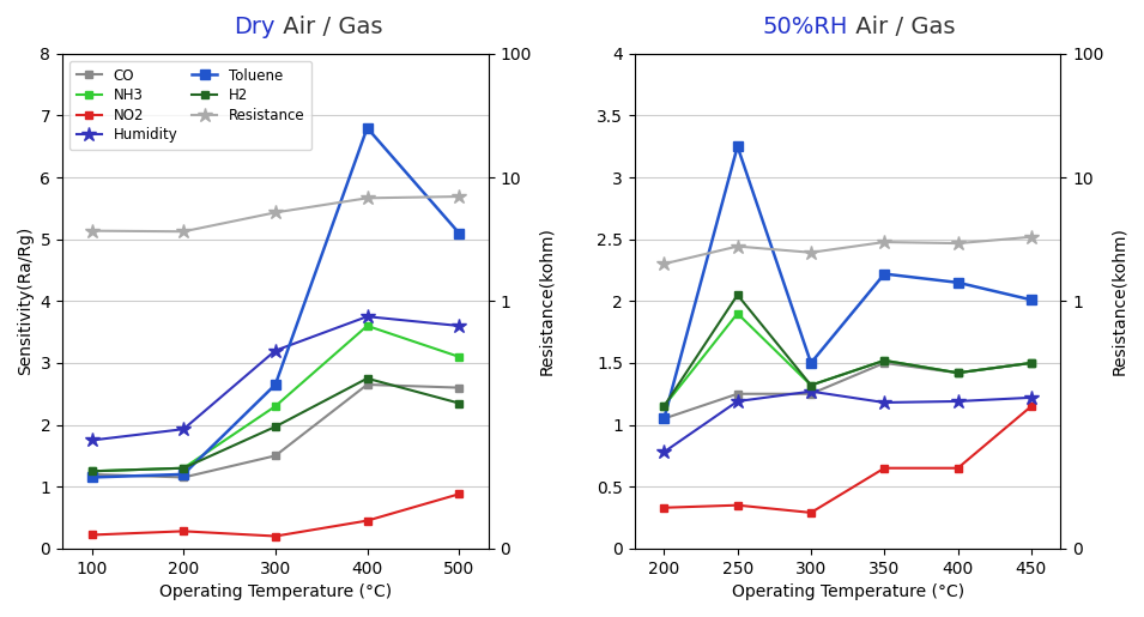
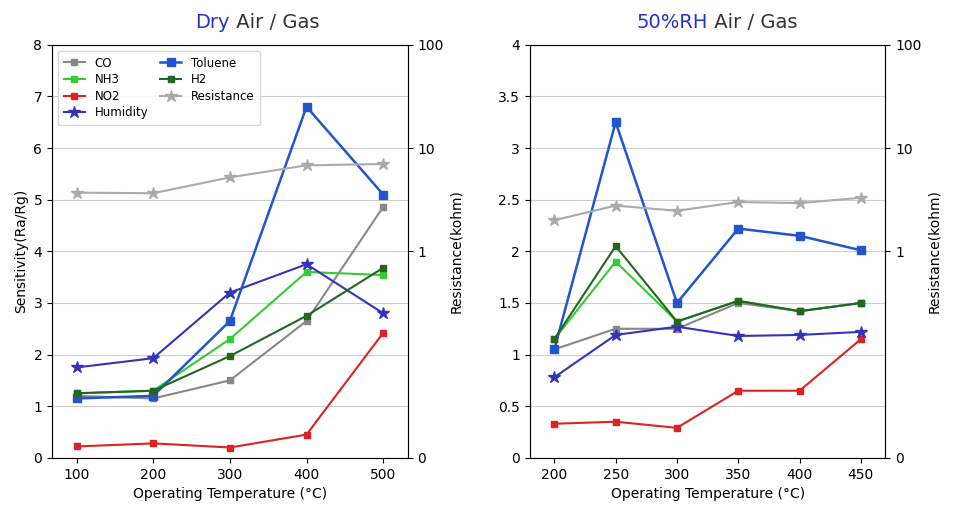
CO/500: 2.60 -> 4.86
NH3/500: 3.10 -> 3.54
NO2/500: 0.88 -> 2.42
Humidity/500: 3.60 -> 2.80
H2/500: 2.35 -> 3.68
